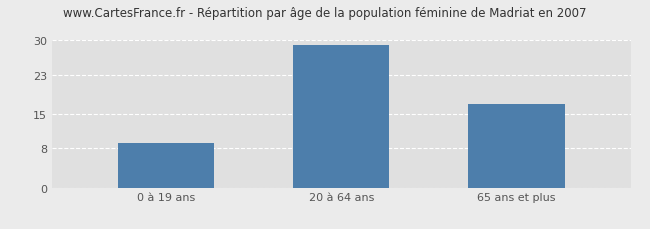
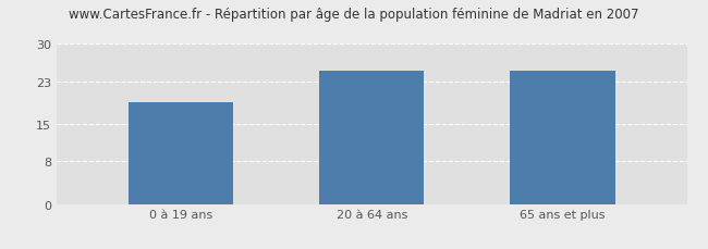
0 à 19 ans: 9 -> 19
20 à 64 ans: 29 -> 25
65 ans et plus: 17 -> 25
